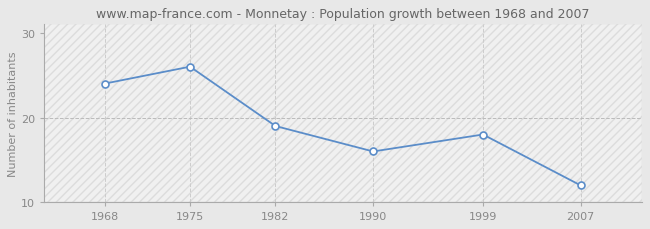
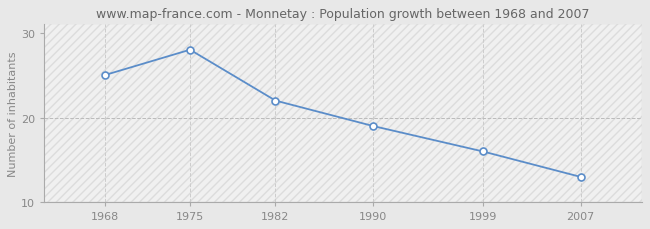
1968: 24 -> 25
1975: 26 -> 28
1982: 19 -> 22
1990: 16 -> 19
1999: 18 -> 16
2007: 12 -> 13
